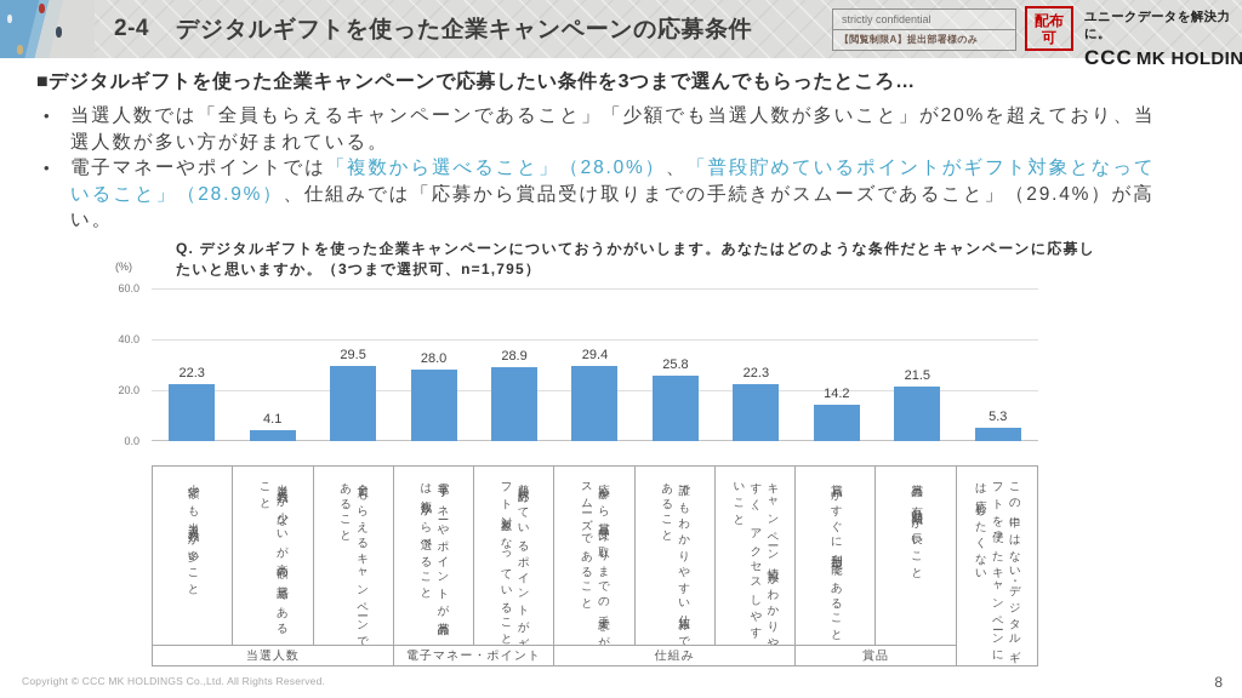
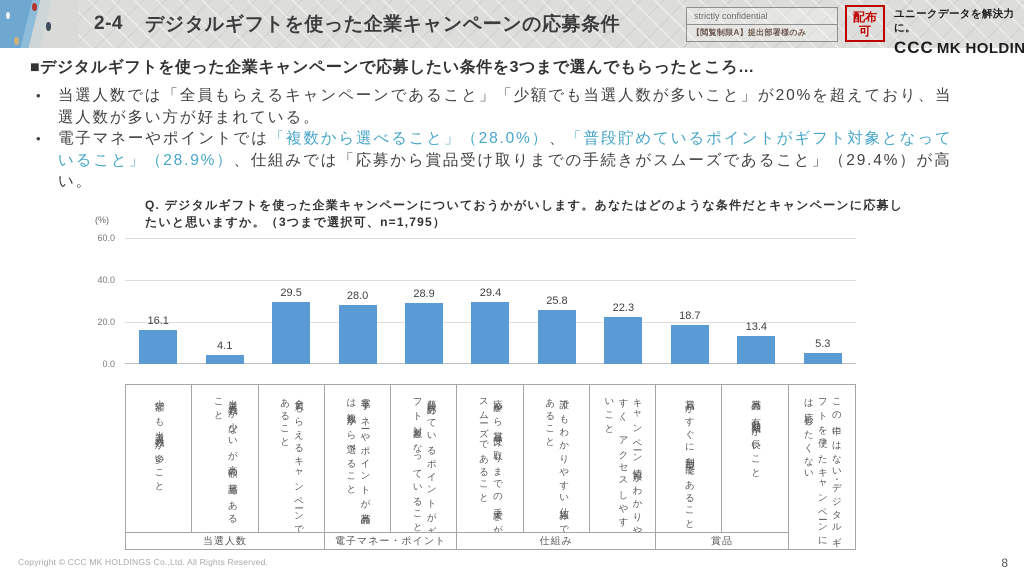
少額でも当選人数が多いこと: 22.3 -> 16.1
賞品がすぐに利用可能であること: 14.2 -> 18.7
賞品の有効期限が長いこと: 21.5 -> 13.4
